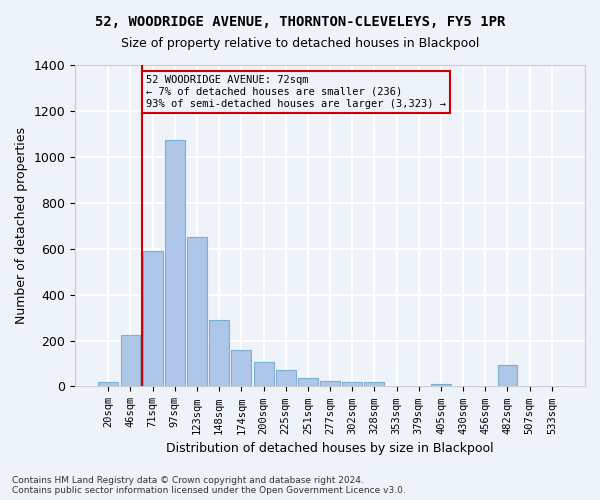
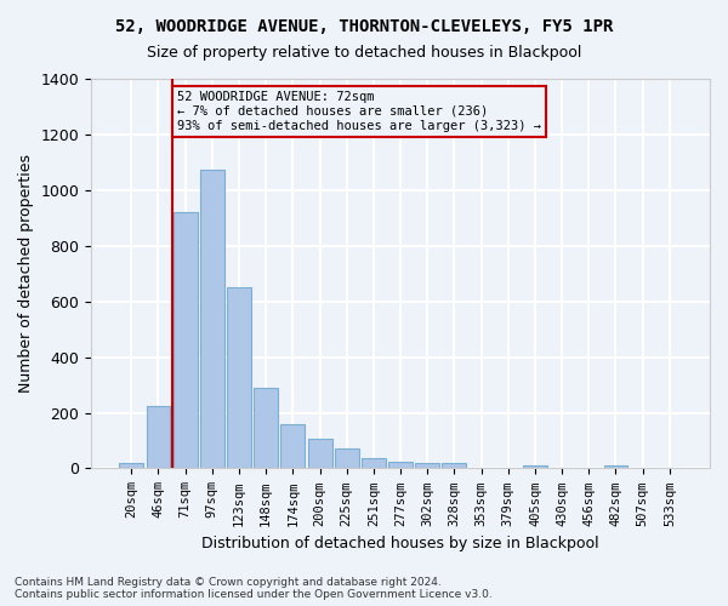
71sqm: 590 -> 920
482sqm: 95 -> 10
